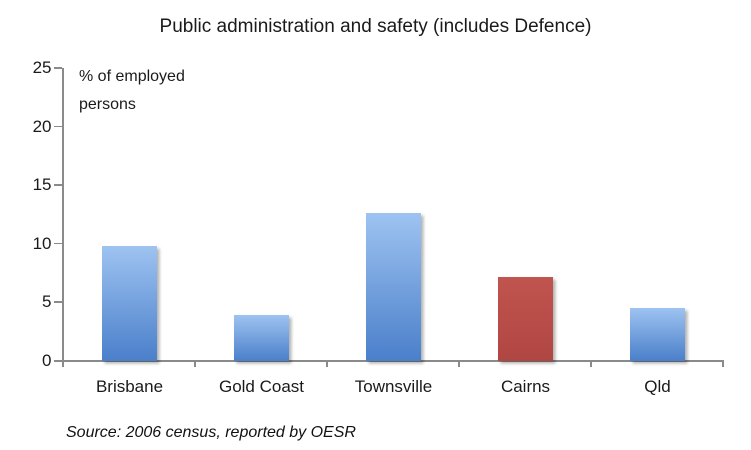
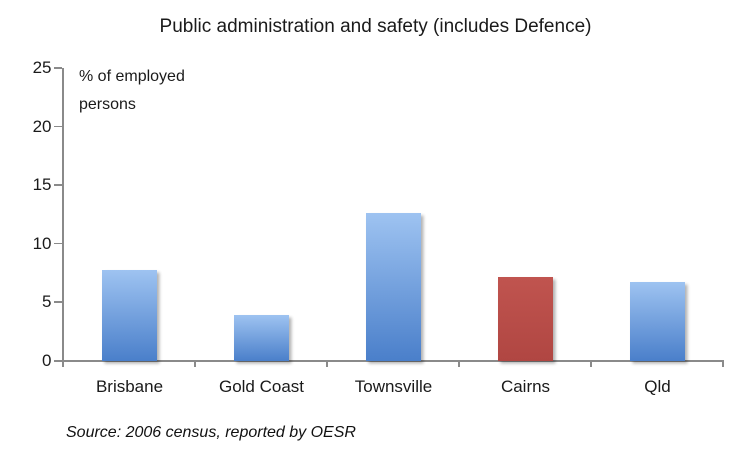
Brisbane: 9.8 -> 7.8
Qld: 4.5 -> 6.7
